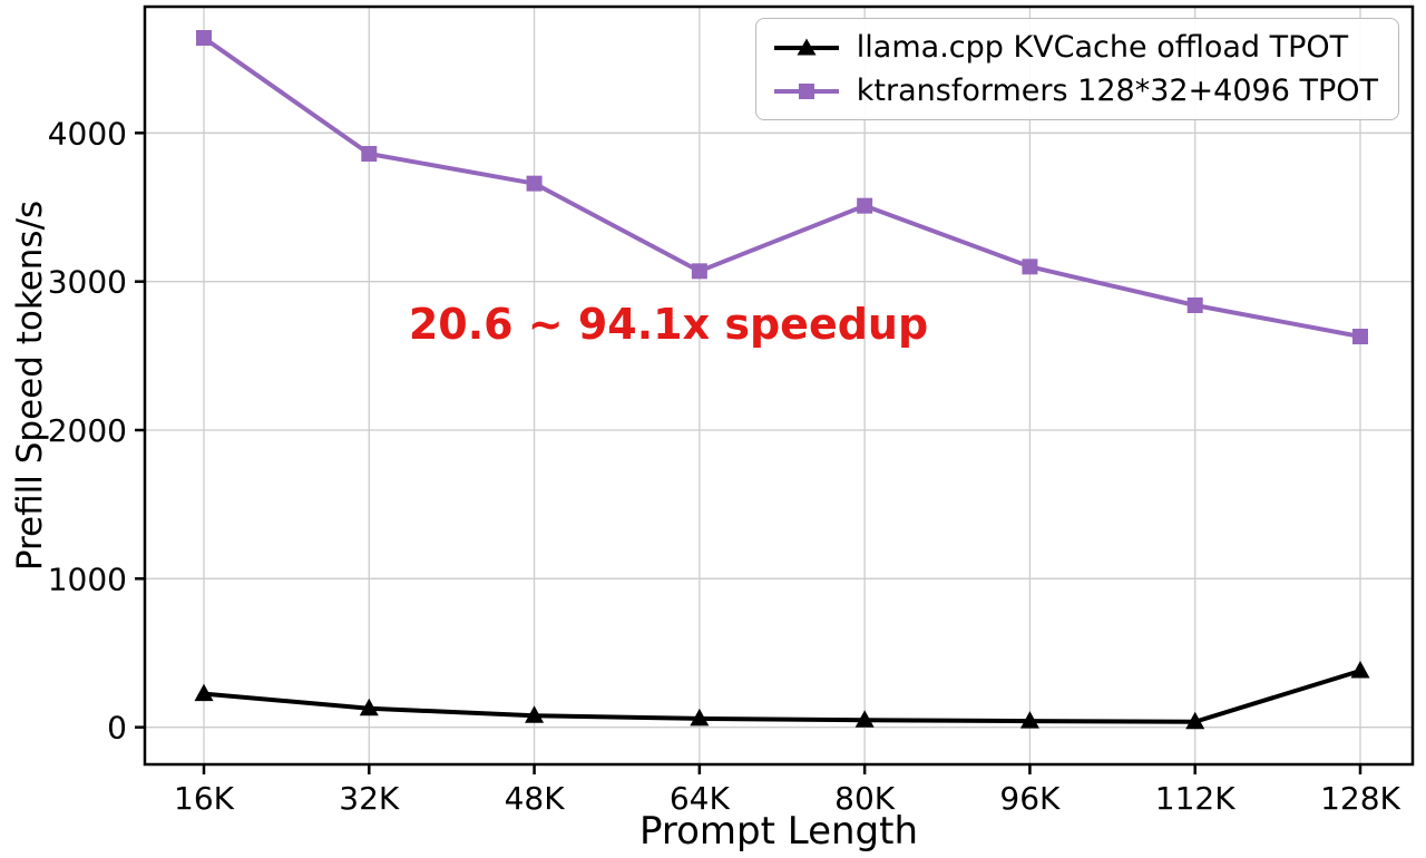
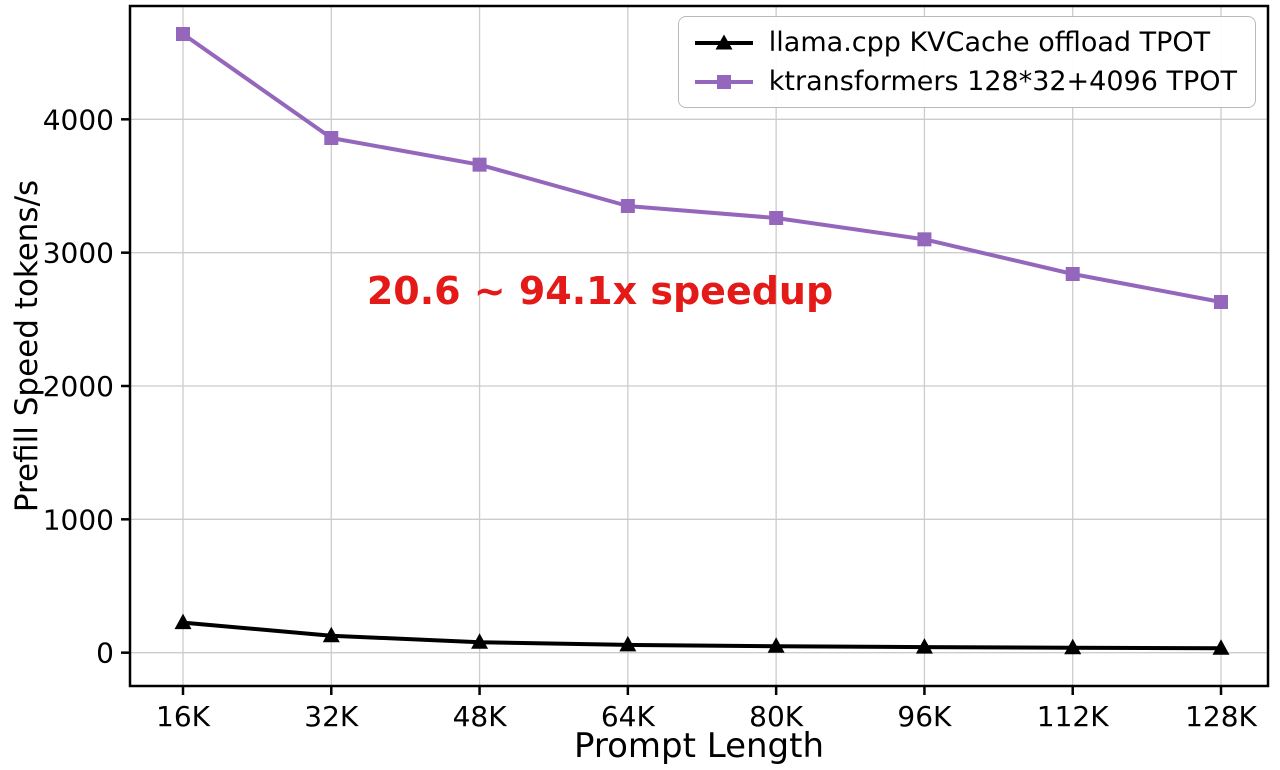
ktransformers 128*32+4096 TPOT/64K: 3070 -> 3350
ktransformers 128*32+4096 TPOT/80K: 3510 -> 3260
llama.cpp KVCache offload TPOT/128K: 380 -> 30
